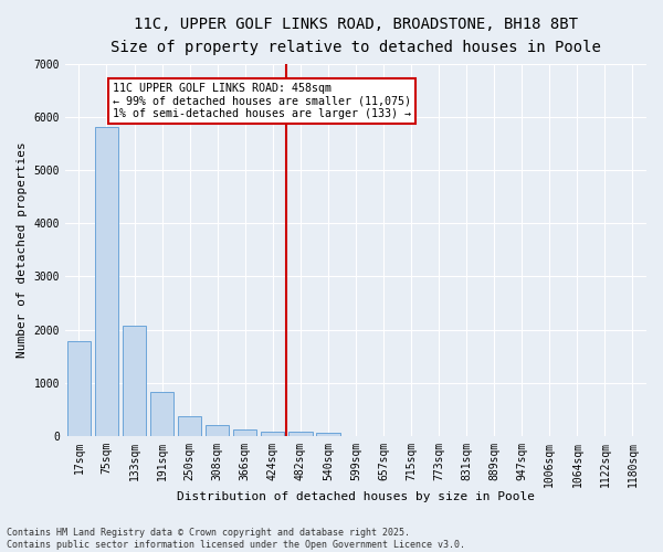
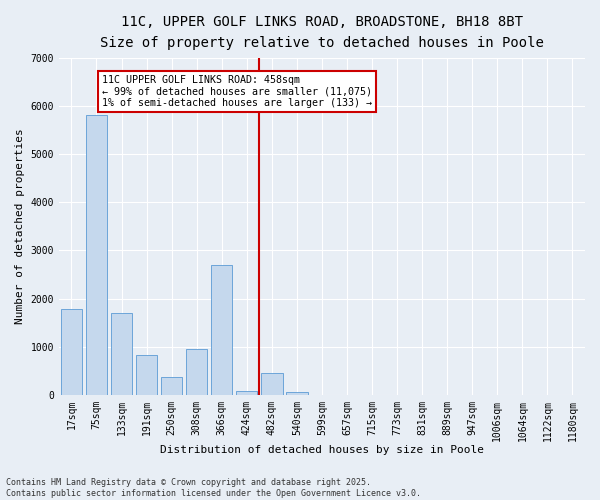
133sqm: 2080 -> 1700
308sqm: 210 -> 950
366sqm: 120 -> 2700
482sqm: 70 -> 450
